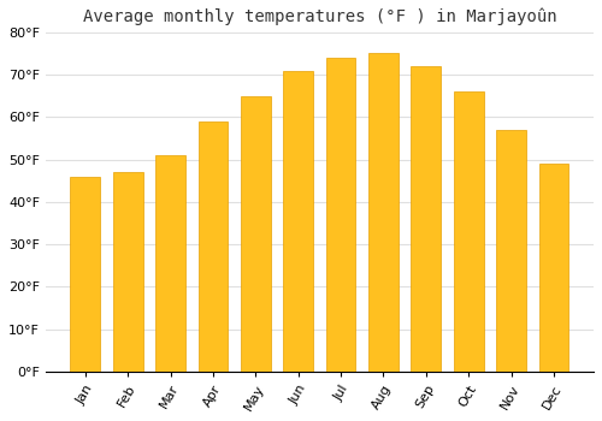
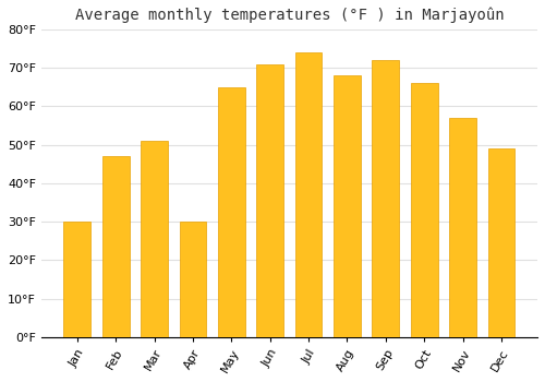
Jan: 46°F -> 30°F
Apr: 59°F -> 30°F
Aug: 75°F -> 68°F
